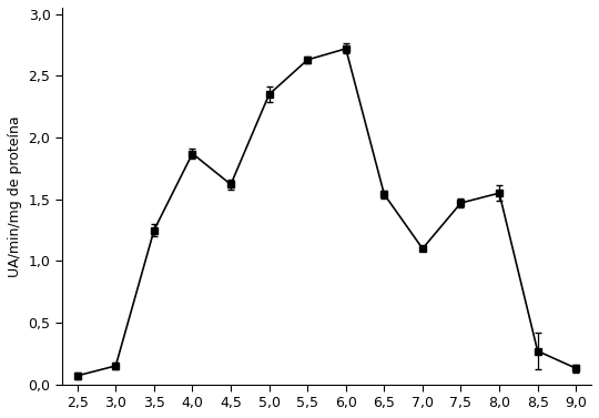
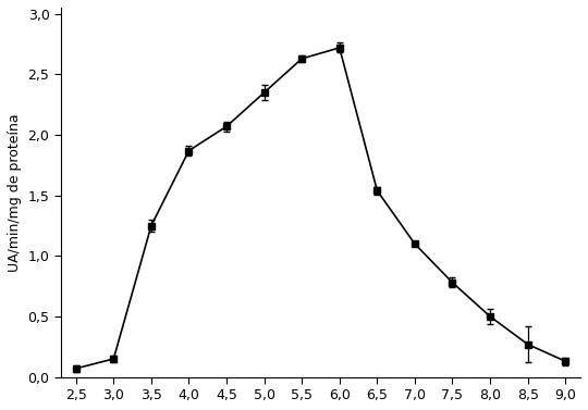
4,5: 1,62 -> 2,07
7,5: 1,47 -> 0,78
8,0: 1,55 -> 0,50
